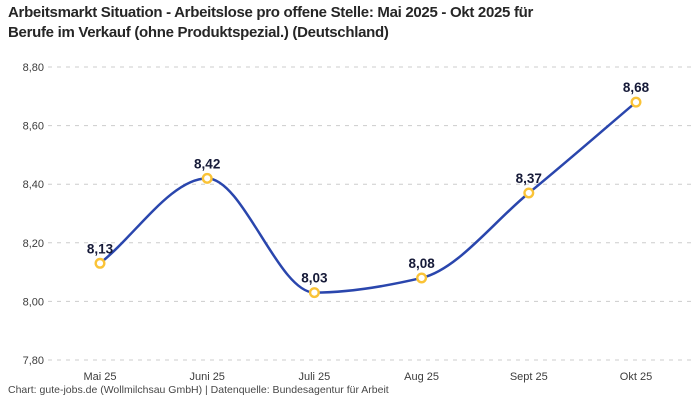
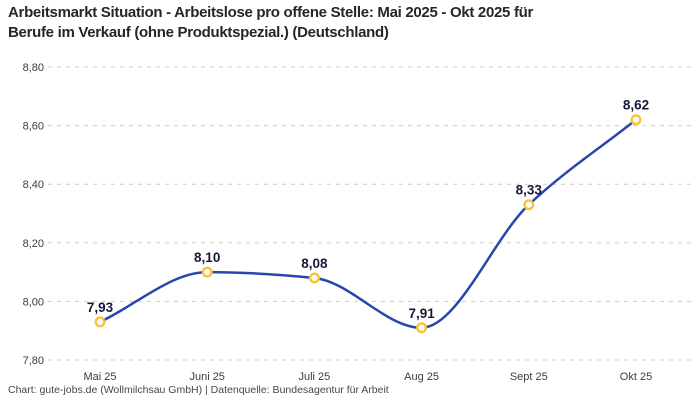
Mai 25: 8,13 -> 7,93
Juni 25: 8,42 -> 8,10
Juli 25: 8,03 -> 8,08
Aug 25: 8,08 -> 7,91
Sept 25: 8,37 -> 8,33
Okt 25: 8,68 -> 8,62
